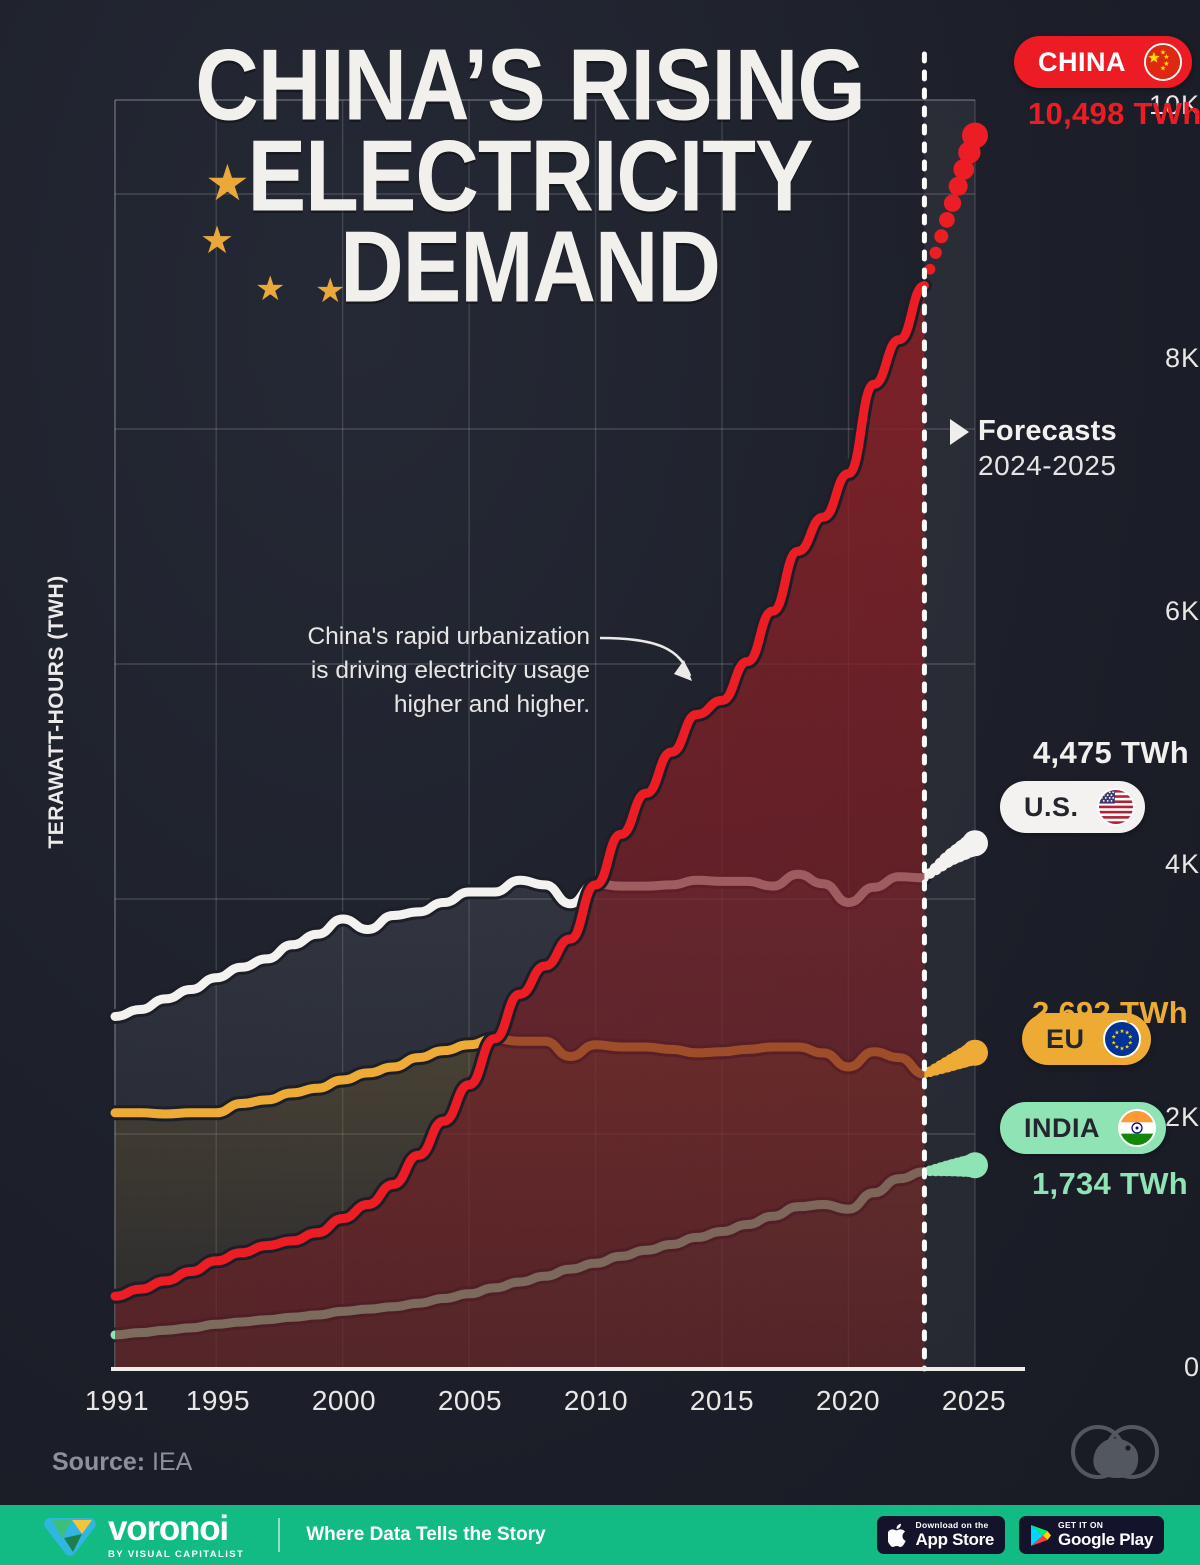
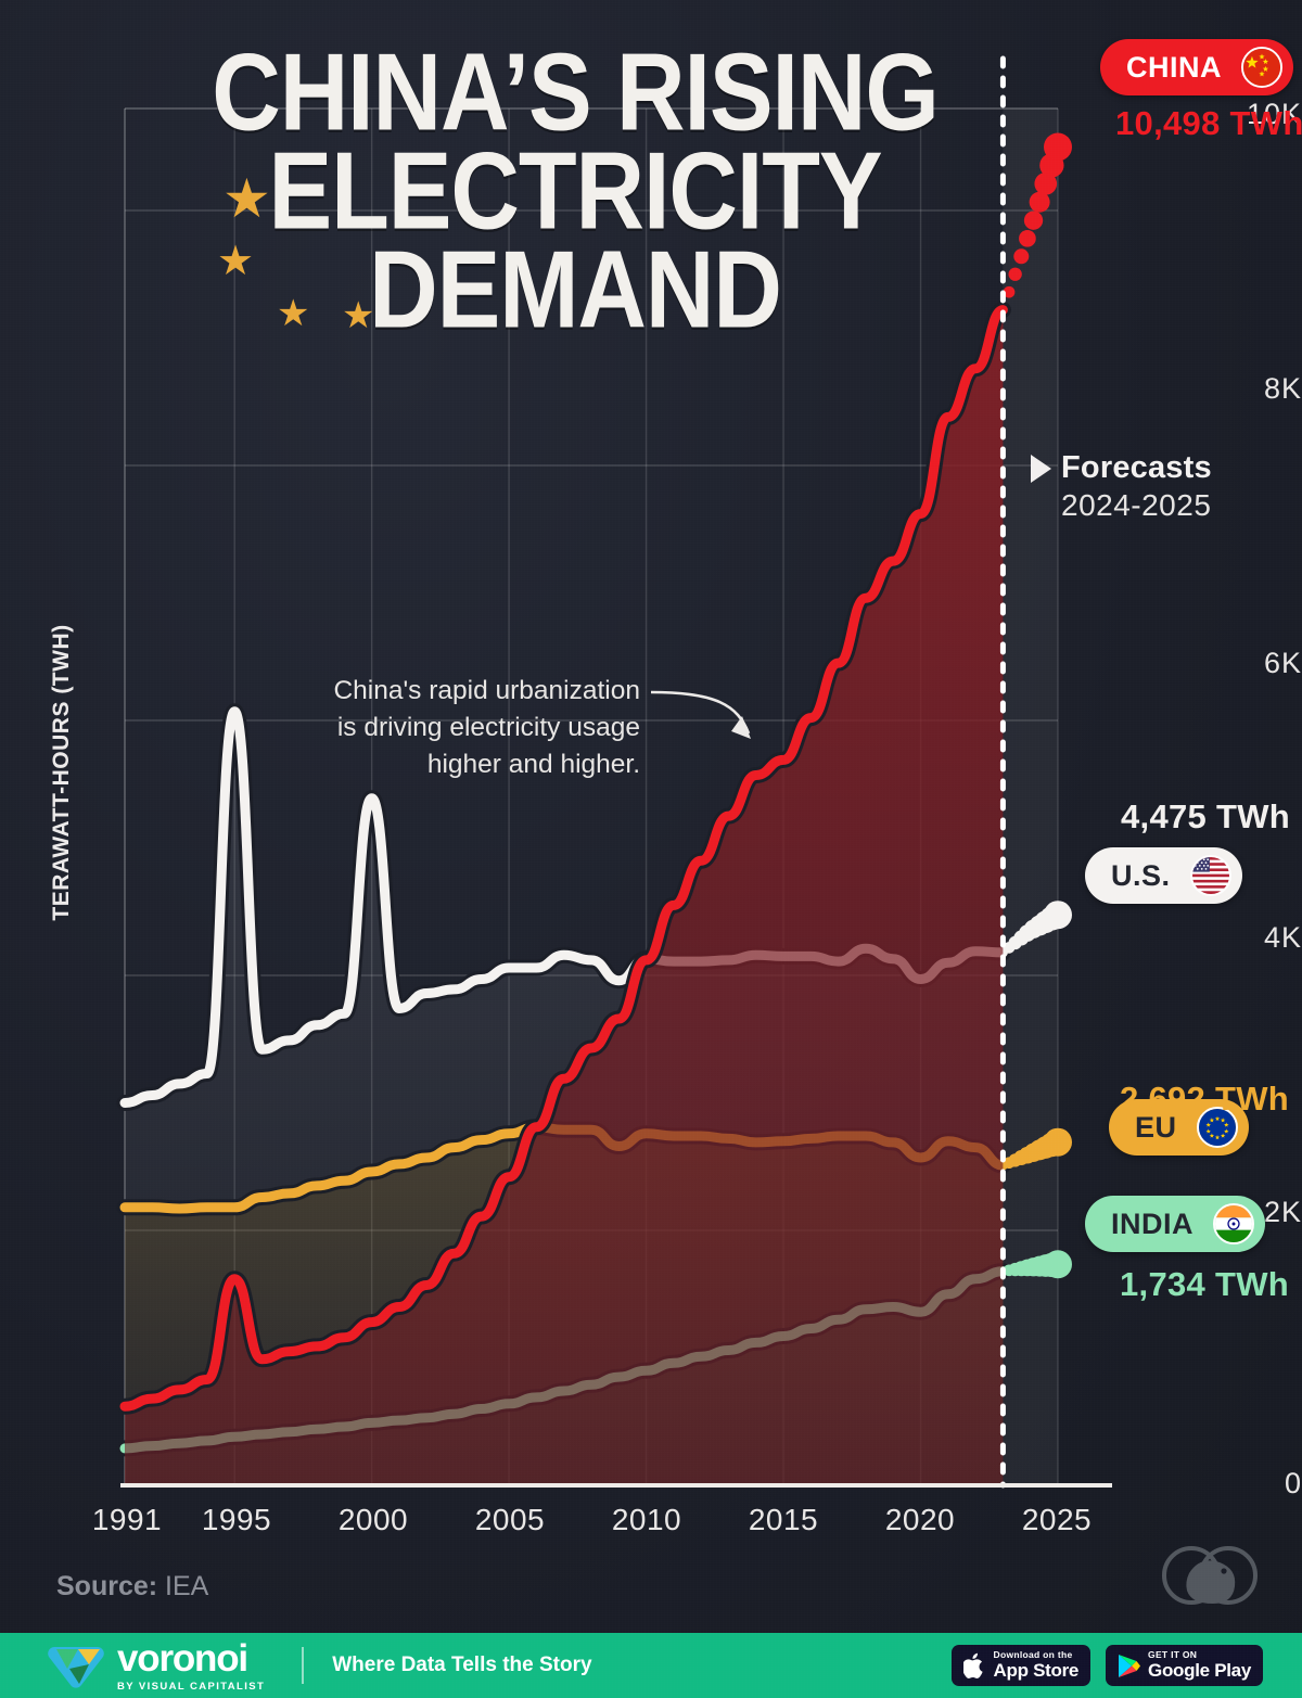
CHINA/1995: 0.92K -> 1.62K
U.S./1995: 3.33K -> 6.07K
U.S./2000: 3.83K -> 5.39K
